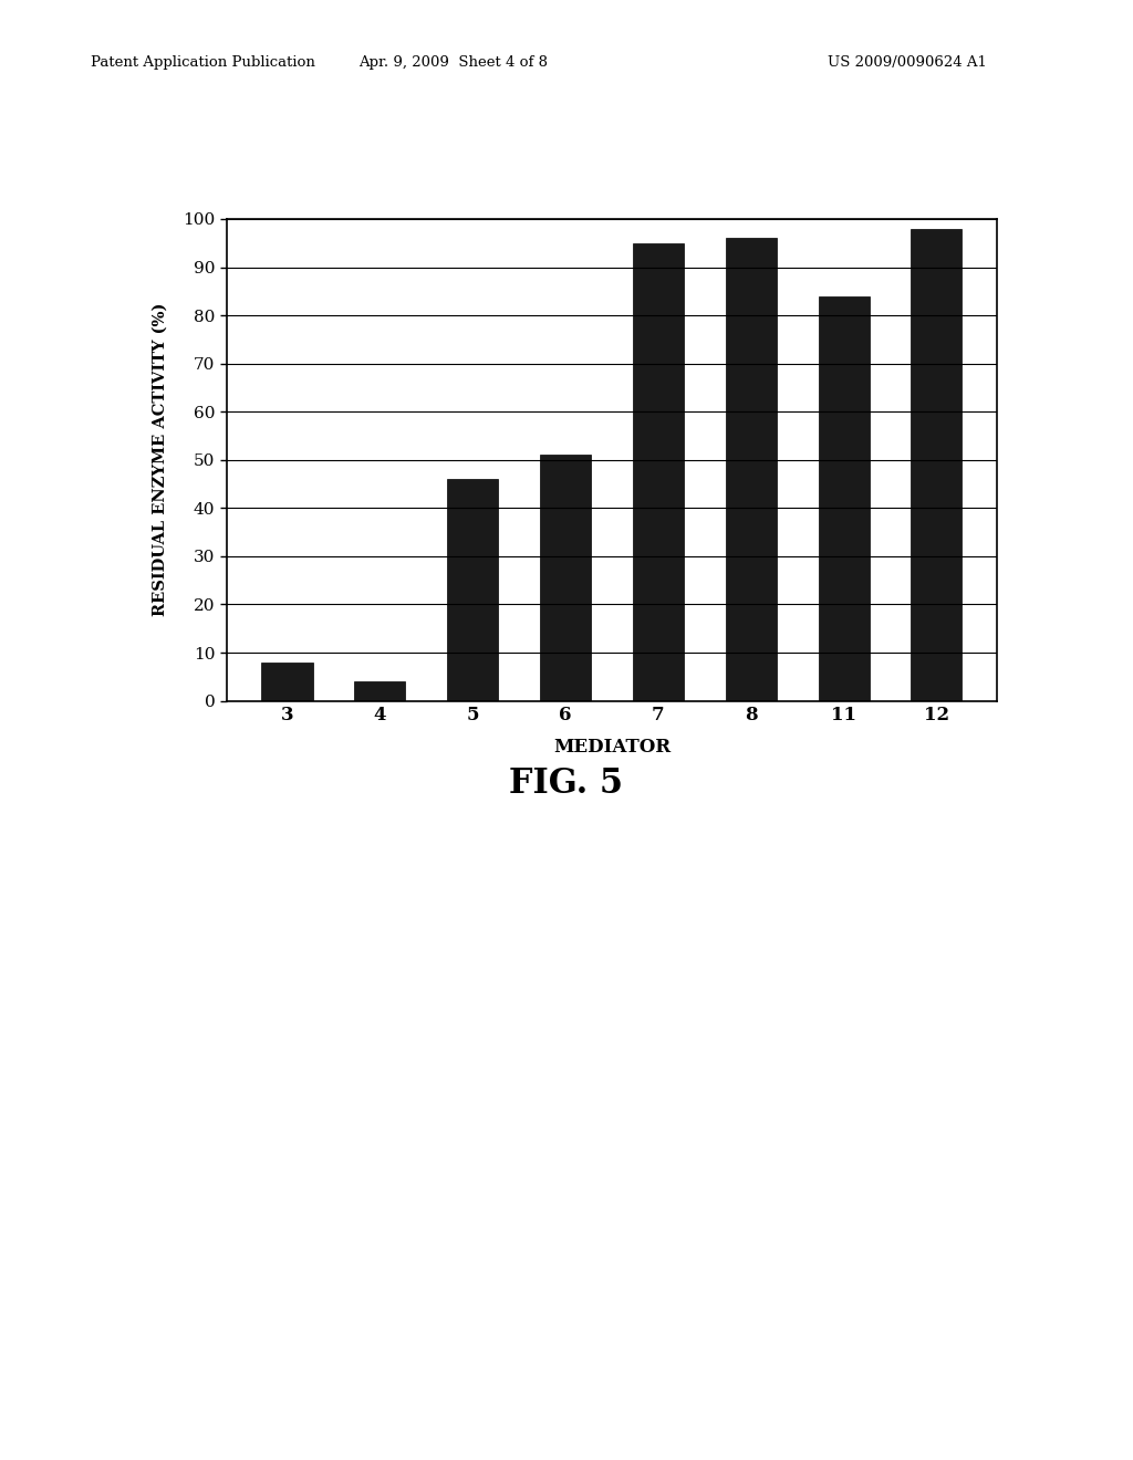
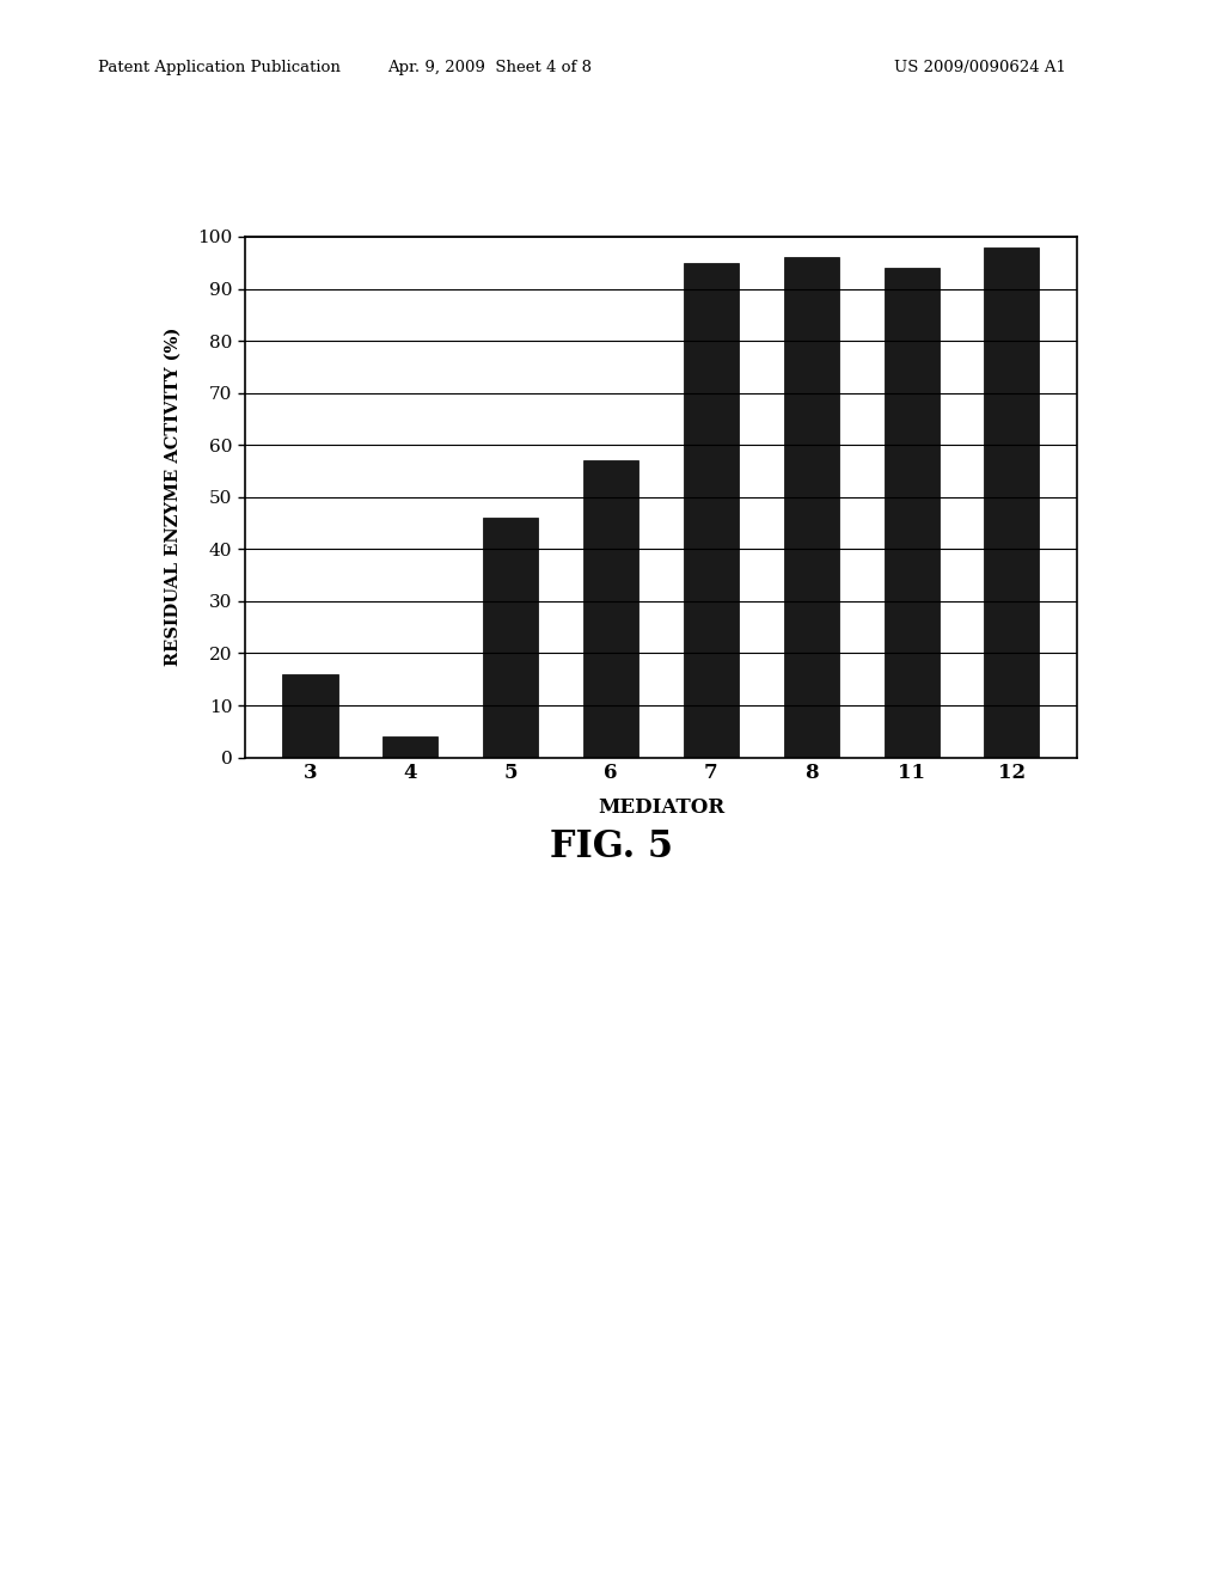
3: 8 -> 16
6: 51 -> 57
11: 84 -> 94
